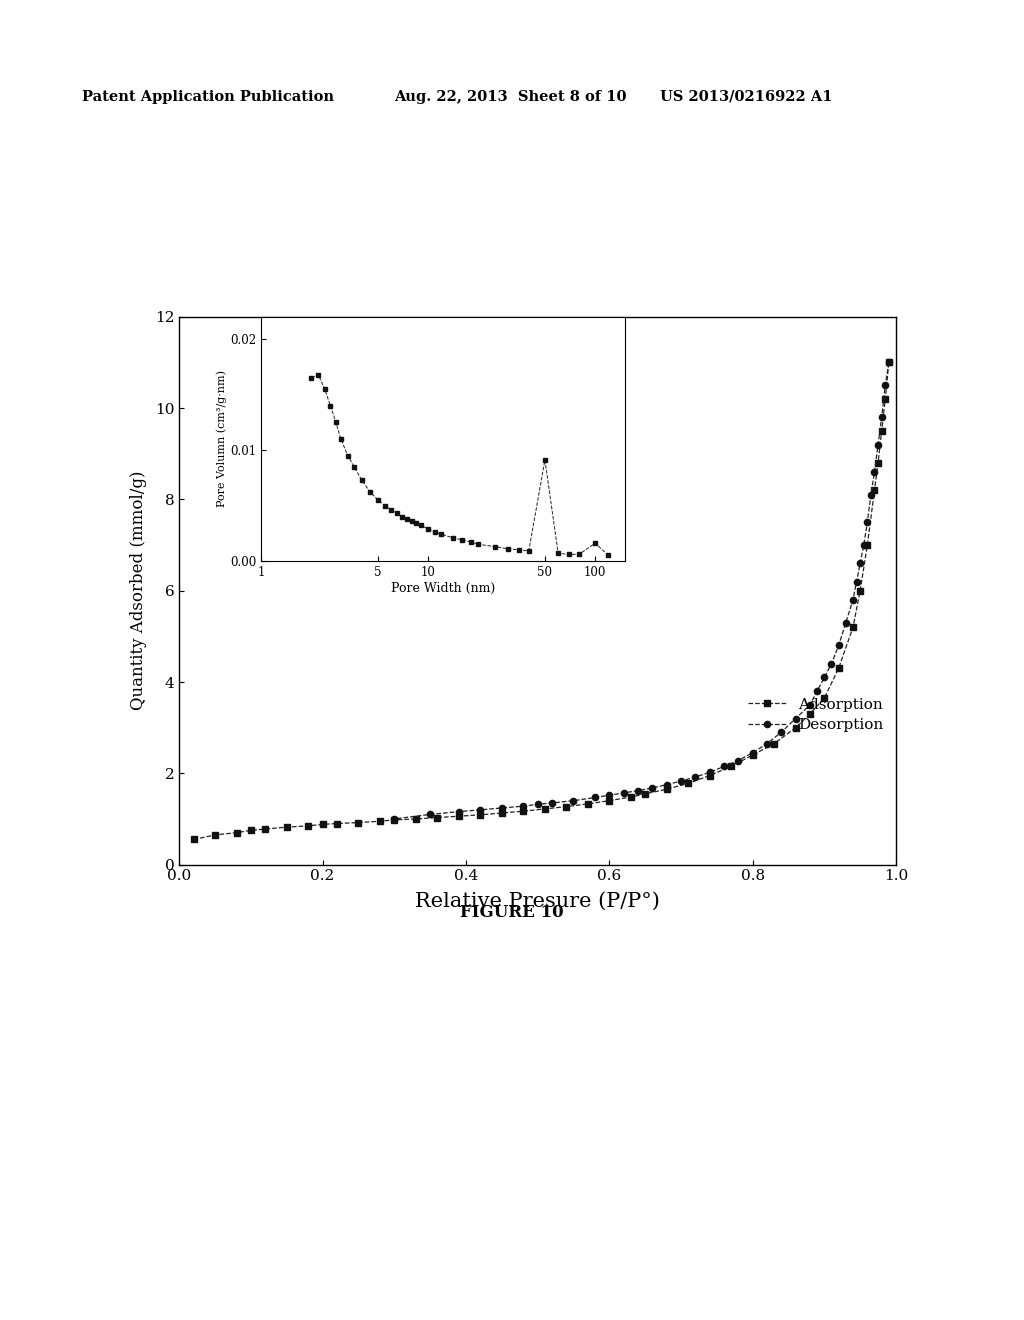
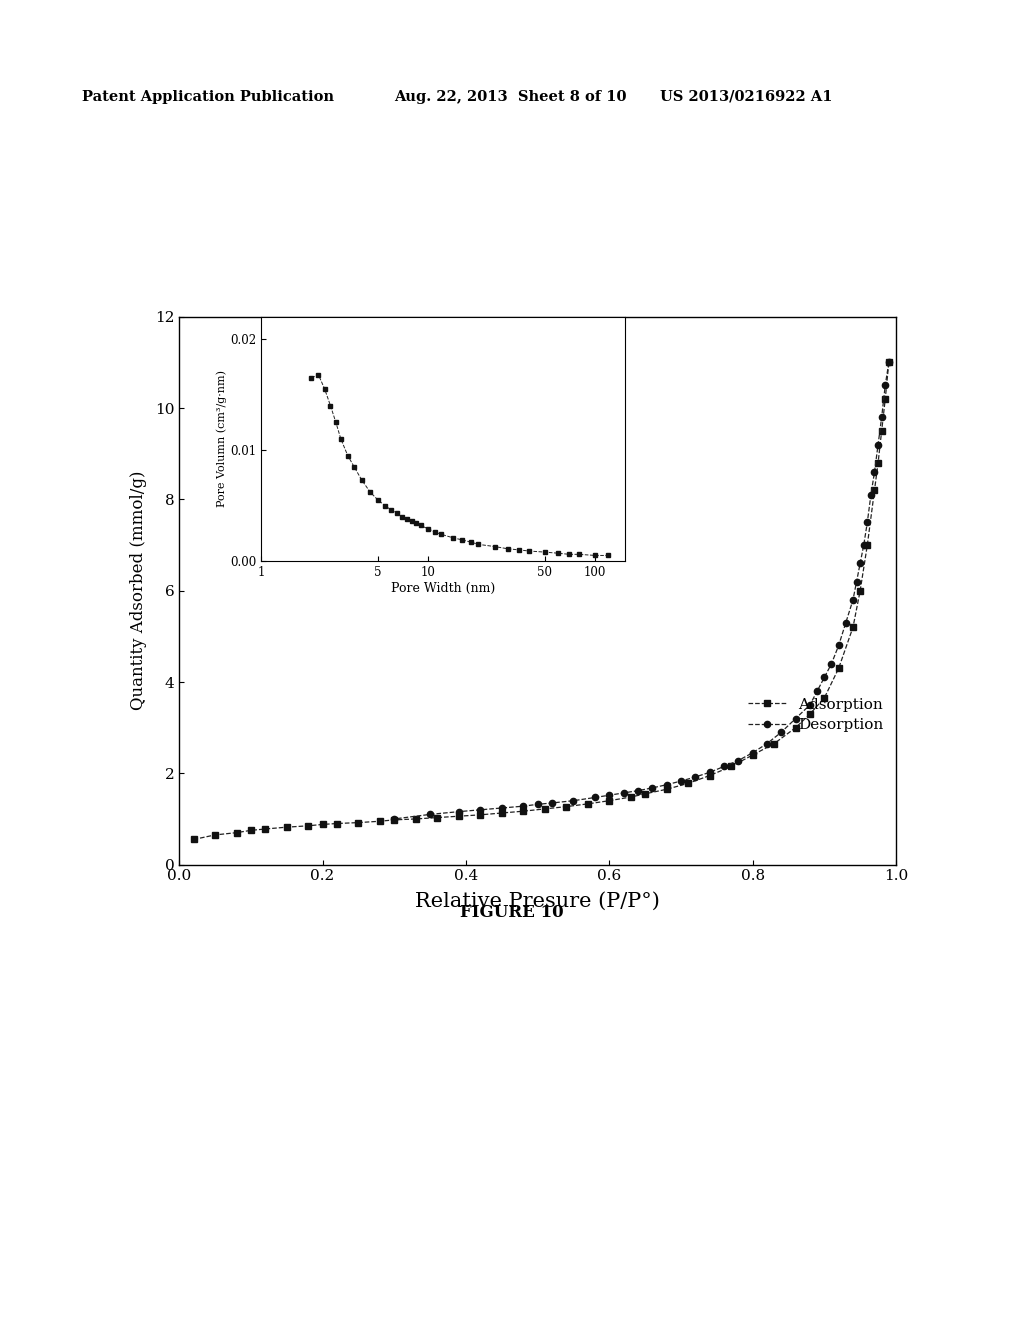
50: 0.0091 -> 0.0008
100: 0.0016 -> 0.0005
